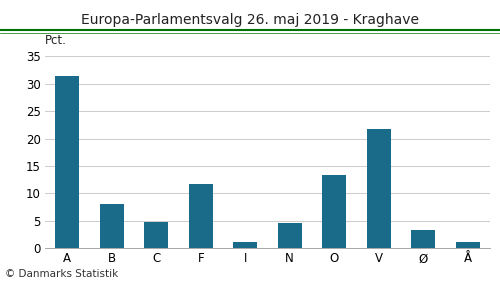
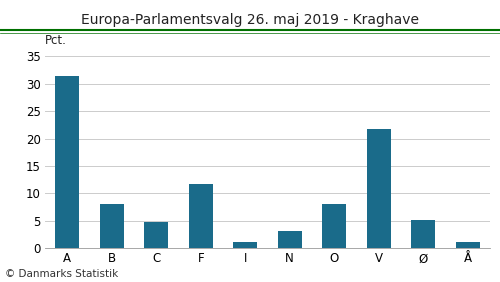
N: 4.6 -> 3.2
O: 13.4 -> 8.0
Ø: 3.4 -> 5.2
